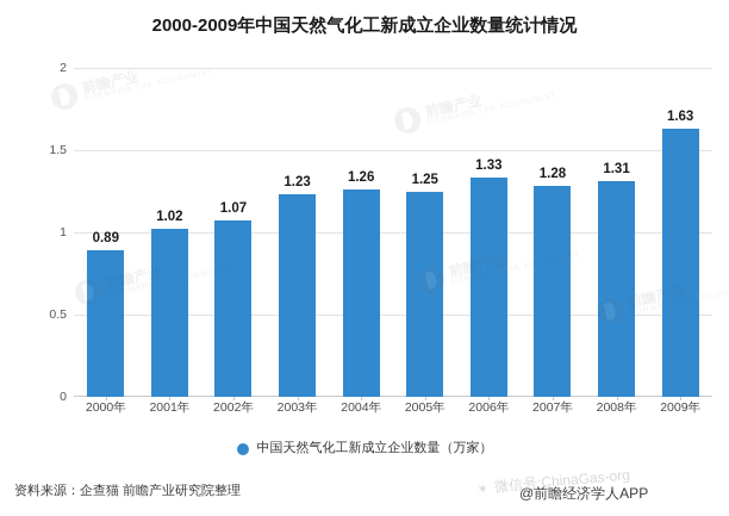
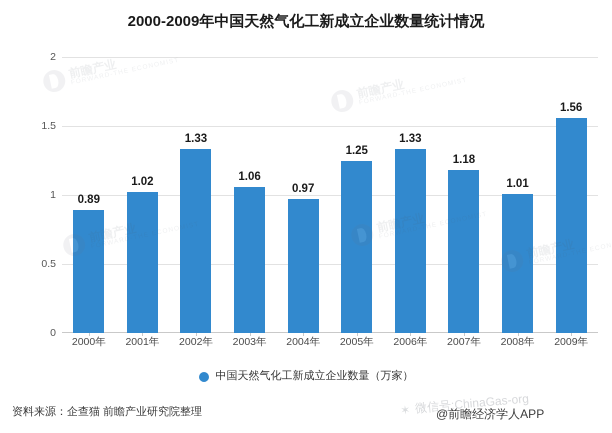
2002年: 1.07 -> 1.33
2003年: 1.23 -> 1.06
2004年: 1.26 -> 0.97
2007年: 1.28 -> 1.18
2008年: 1.31 -> 1.01
2009年: 1.63 -> 1.56
